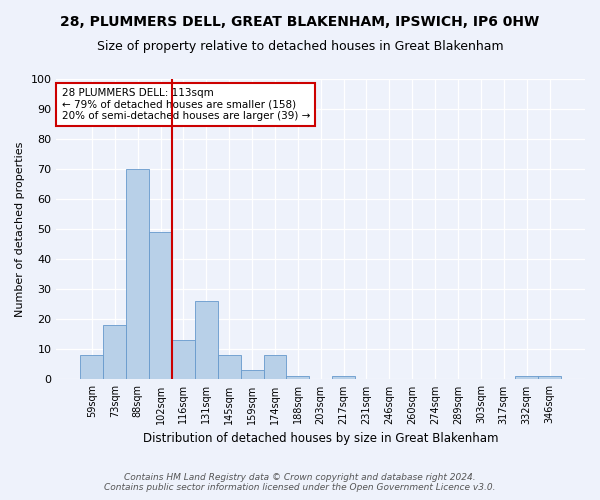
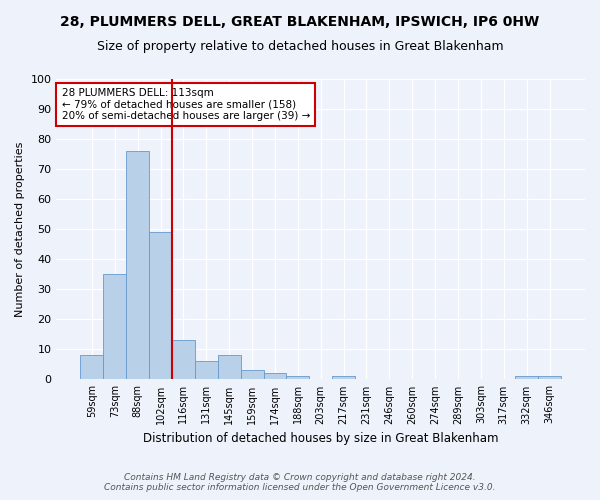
73sqm: 18 -> 35
88sqm: 70 -> 76
131sqm: 26 -> 6
174sqm: 8 -> 2
